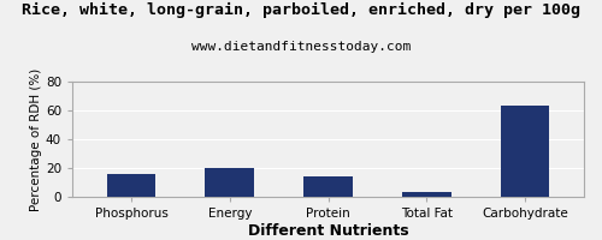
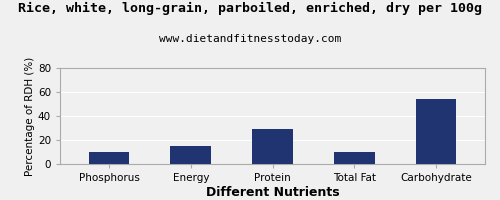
Phosphorus: 16 -> 10
Energy: 20 -> 15
Protein: 14 -> 29
Total Fat: 3 -> 10
Carbohydrate: 63 -> 54
